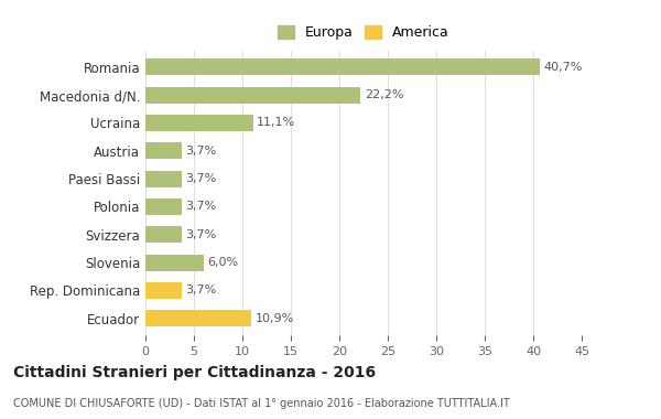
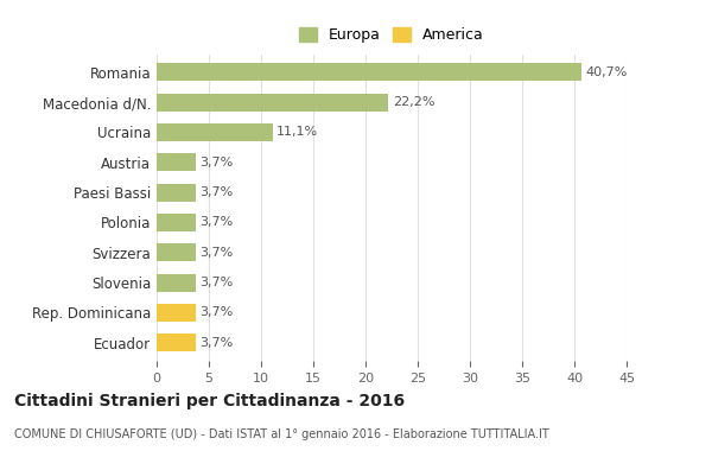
Slovenia: 6,0% -> 3,7%
Ecuador: 10,9% -> 3,7%
